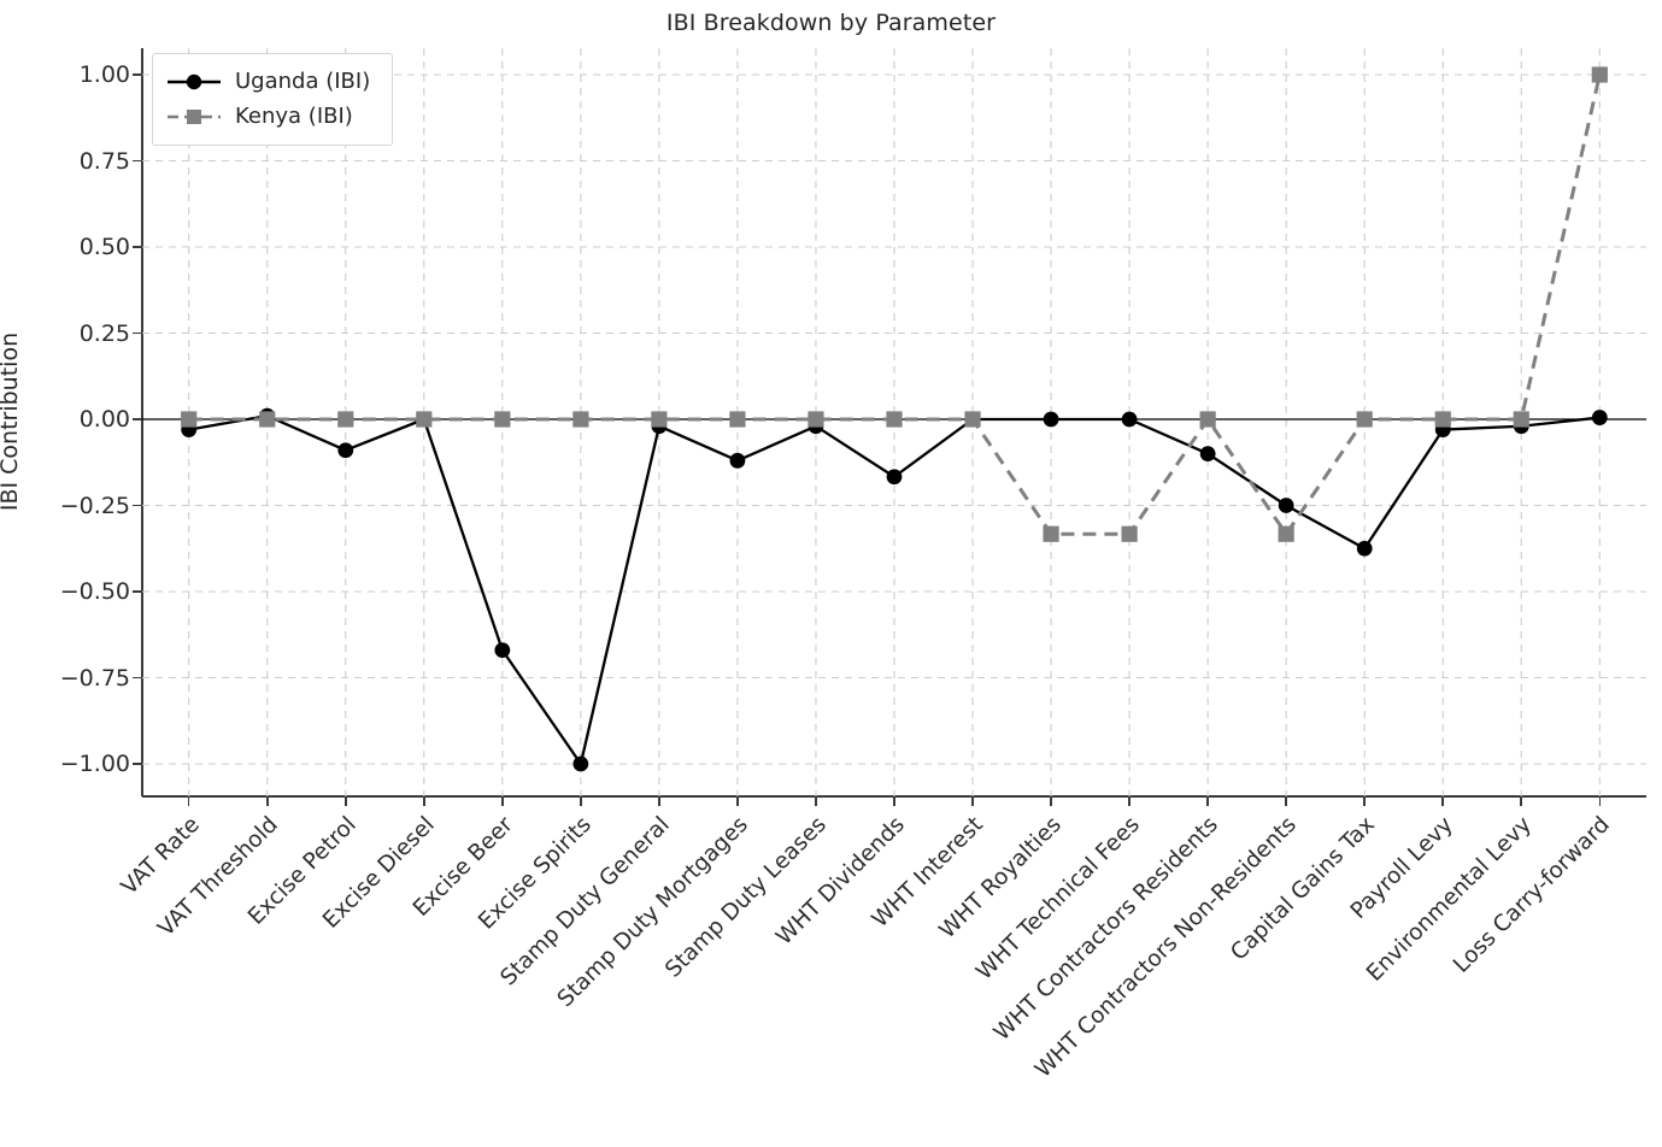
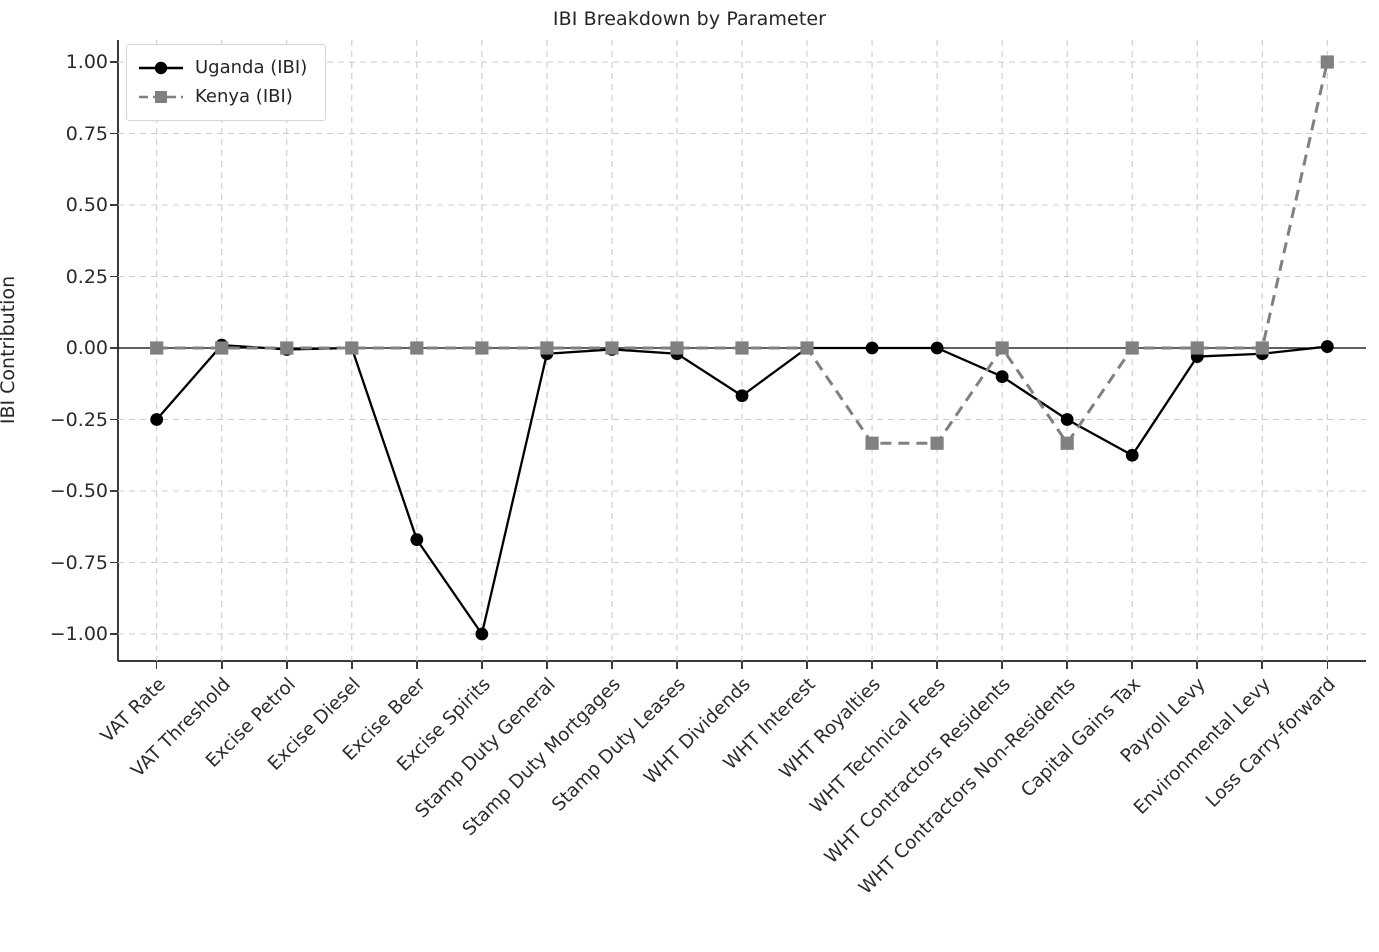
Uganda (IBI)/VAT Rate: -0.03 -> -0.25
Uganda (IBI)/Excise Petrol: -0.09 -> -0.01
Uganda (IBI)/Stamp Duty Mortgages: -0.12 -> -0.01
